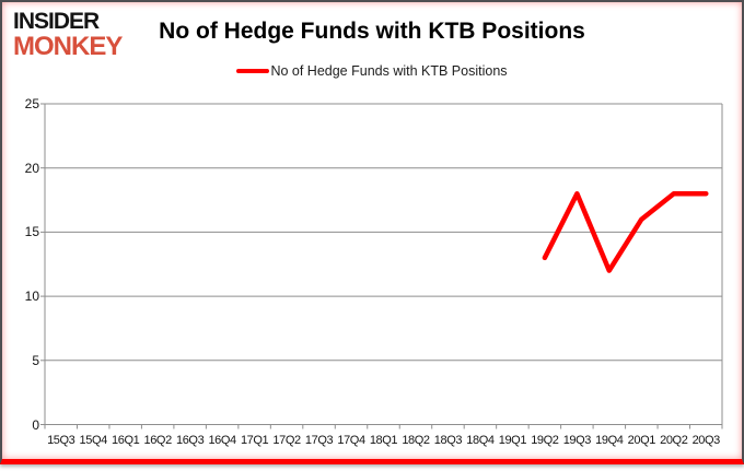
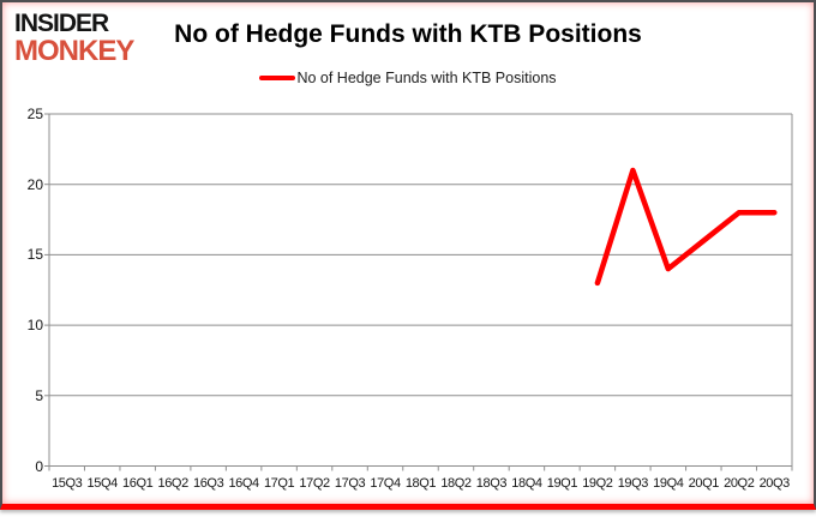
19Q3: 18 -> 21
19Q4: 12 -> 14
